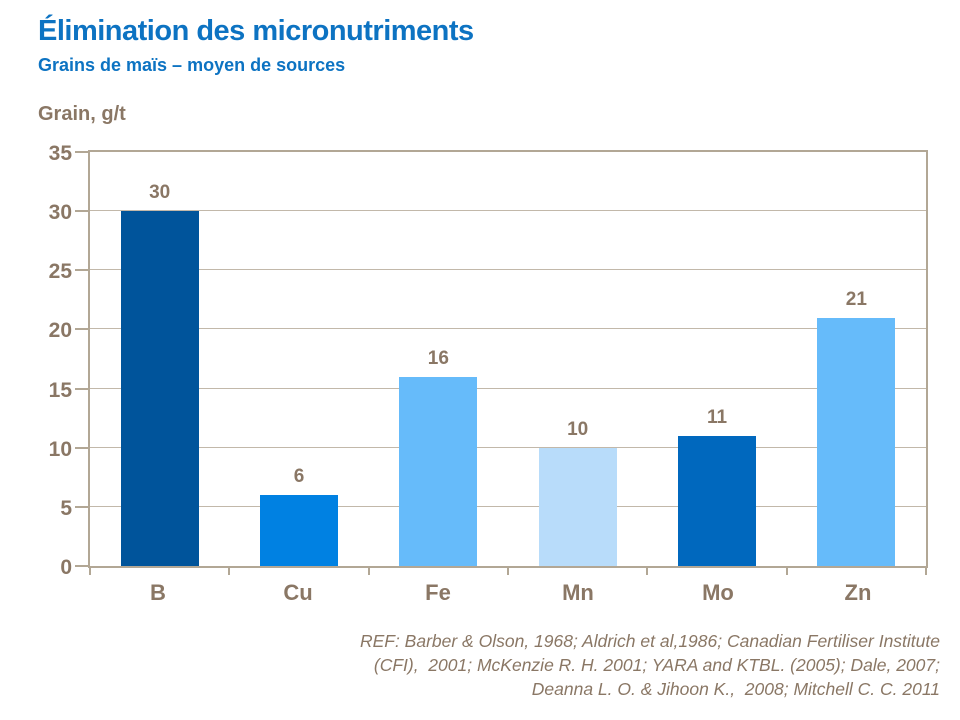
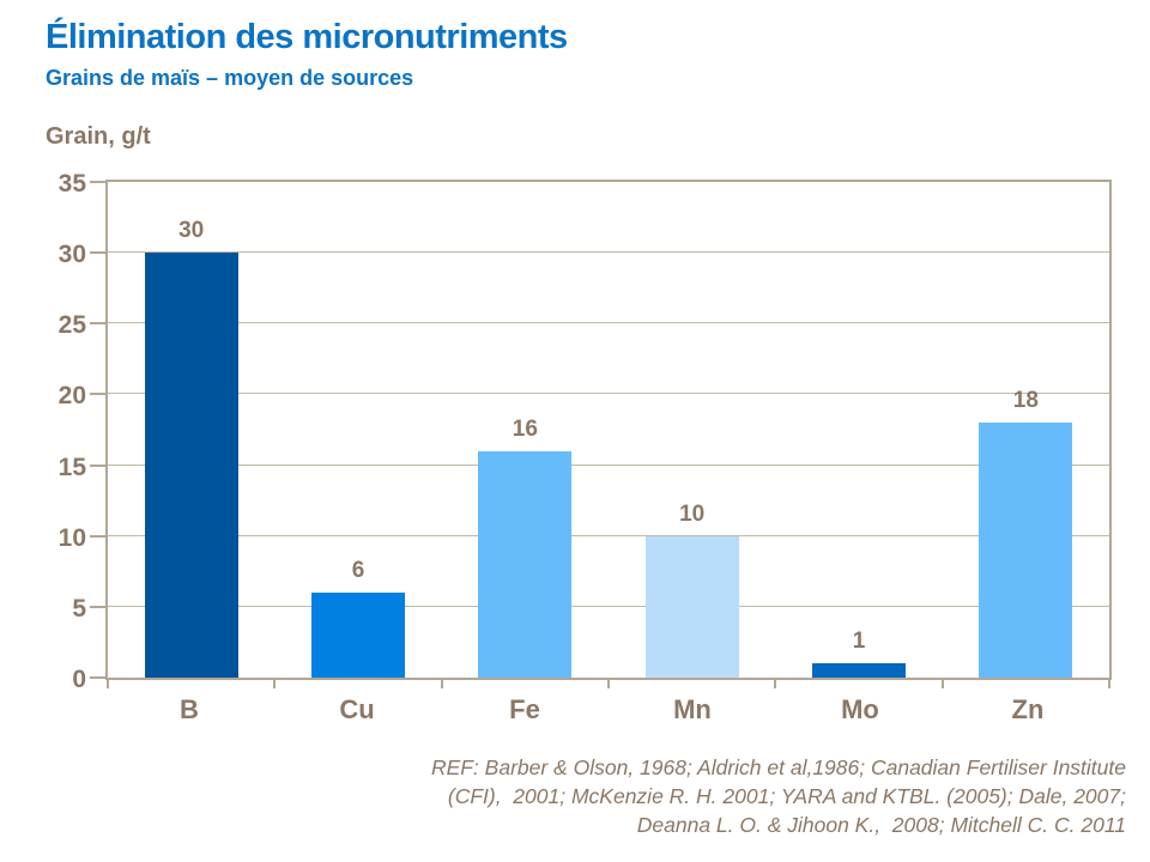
Mo: 11 -> 1
Zn: 21 -> 18
